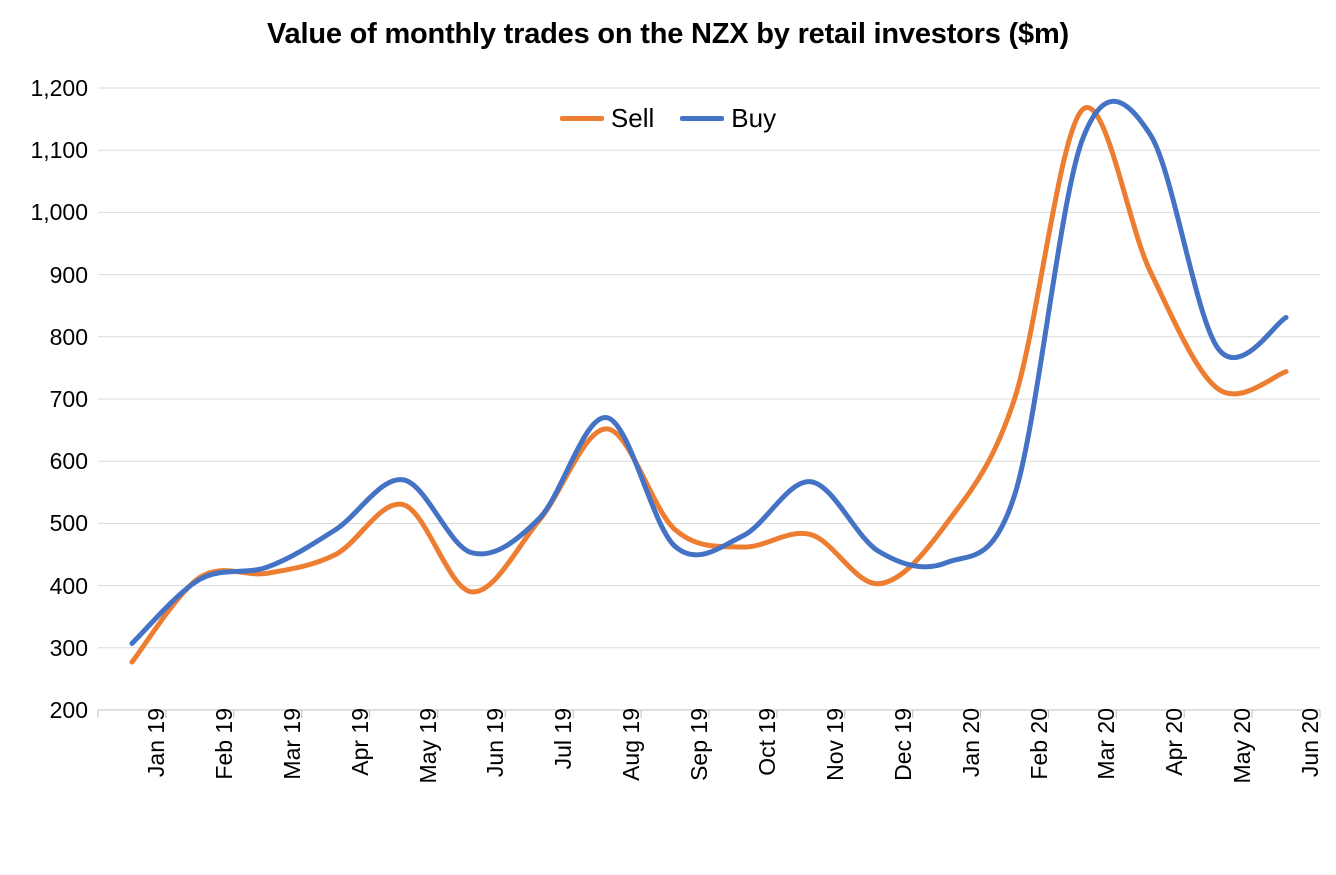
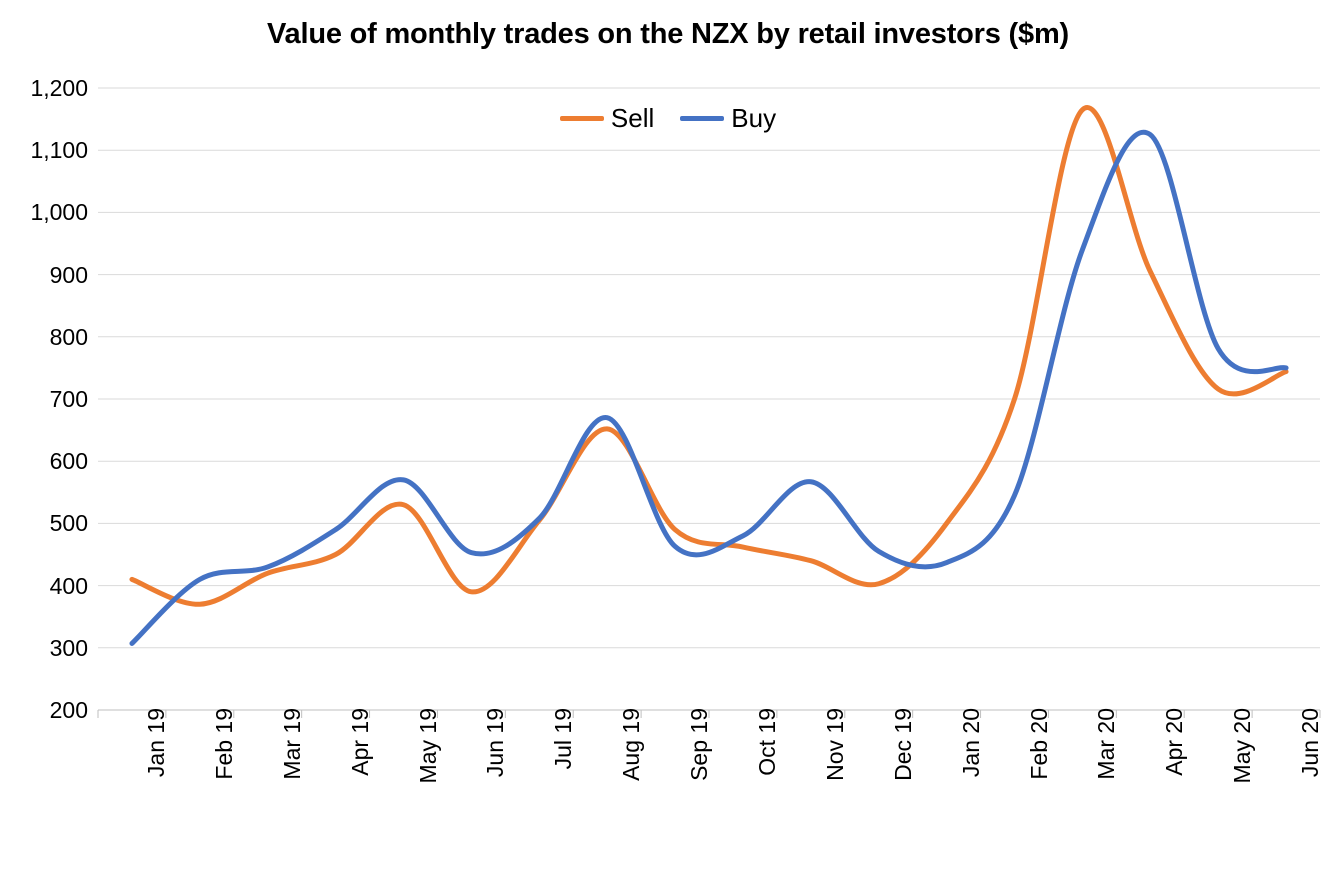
Sell/Jan 19: 280 -> 410
Sell/Feb 19: 410 -> 370
Sell/Nov 19: 480 -> 440
Buy/Mar 20: 1120 -> 940
Buy/Jun 20: 830 -> 750
